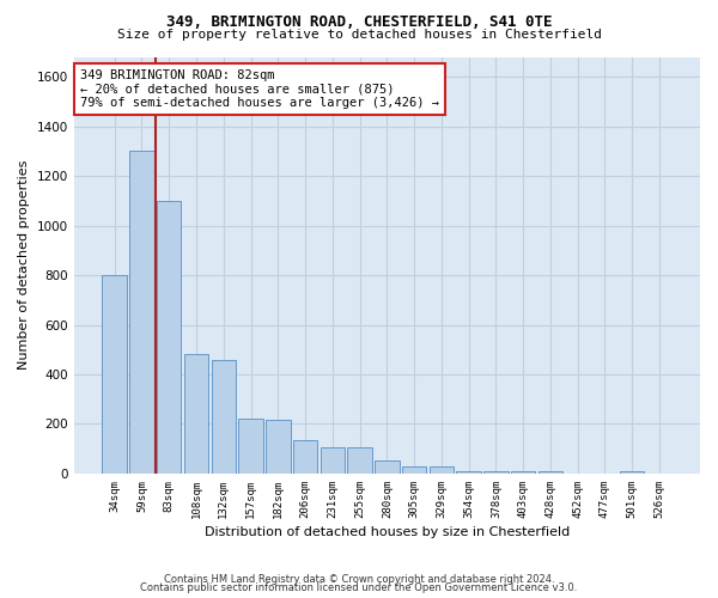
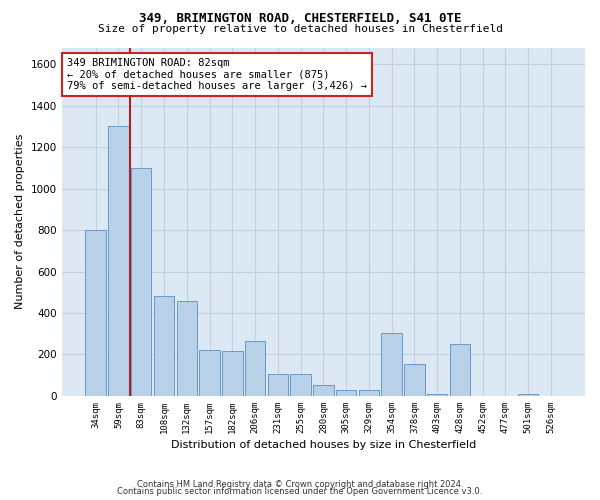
206sqm: 135 -> 265
354sqm: 8 -> 305
378sqm: 8 -> 155
428sqm: 8 -> 250
